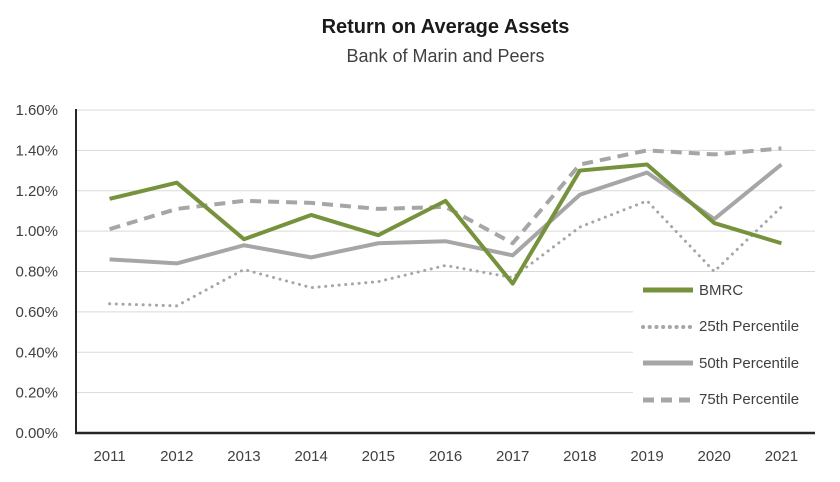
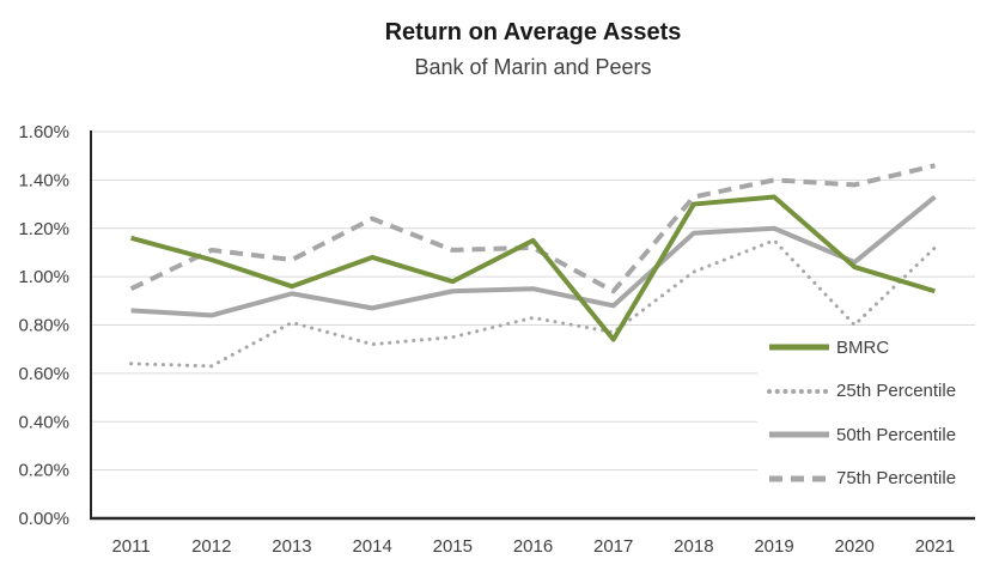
75th Percentile/2011: 1.01% -> 0.95%
BMRC/2012: 1.24% -> 1.07%
75th Percentile/2013: 1.15% -> 1.07%
75th Percentile/2014: 1.14% -> 1.24%
50th Percentile/2019: 1.29% -> 1.20%
75th Percentile/2021: 1.41% -> 1.46%
